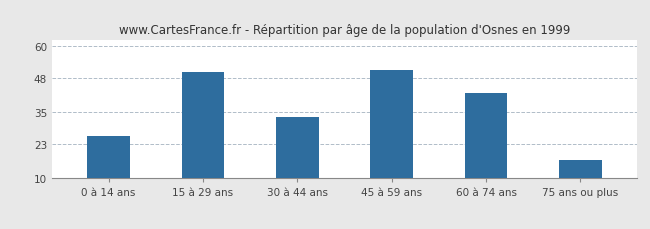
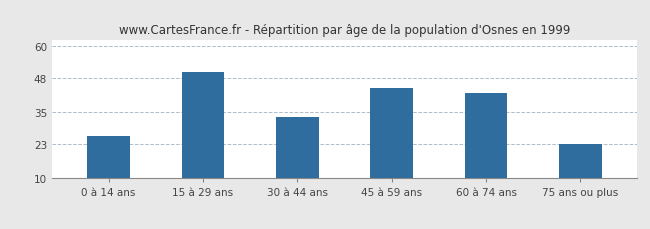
45 à 59 ans: 51 -> 44
75 ans ou plus: 17 -> 23
